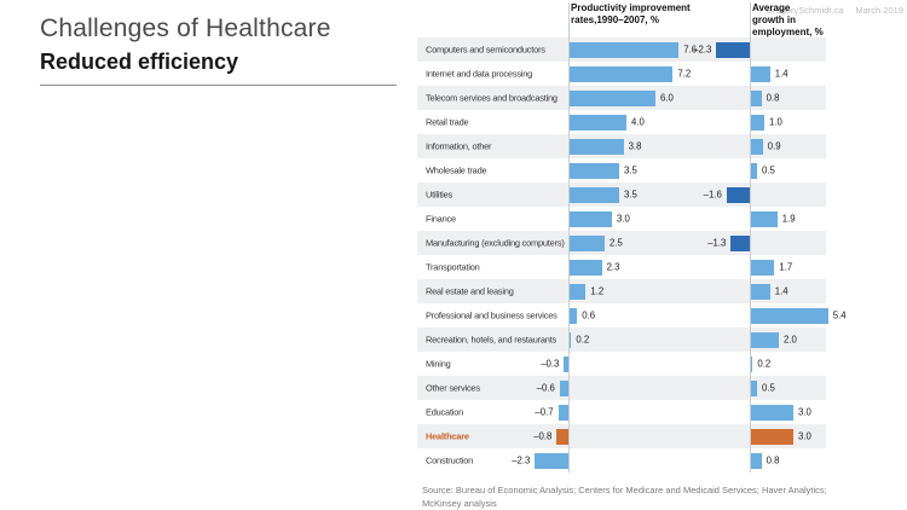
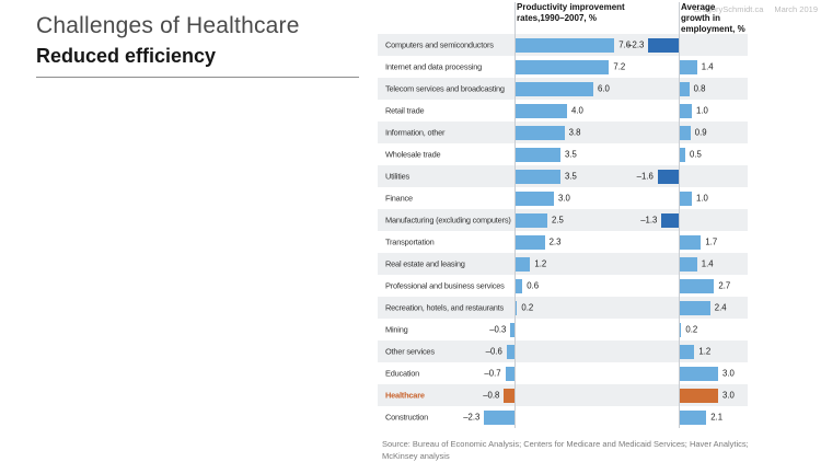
Average growth in employment, %/Finance: 1.9 -> 1.0
Average growth in employment, %/Professional and business services: 5.4 -> 2.7
Average growth in employment, %/Recreation, hotels, and restaurants: 2.0 -> 2.4
Average growth in employment, %/Other services: 0.5 -> 1.2
Average growth in employment, %/Construction: 0.8 -> 2.1
